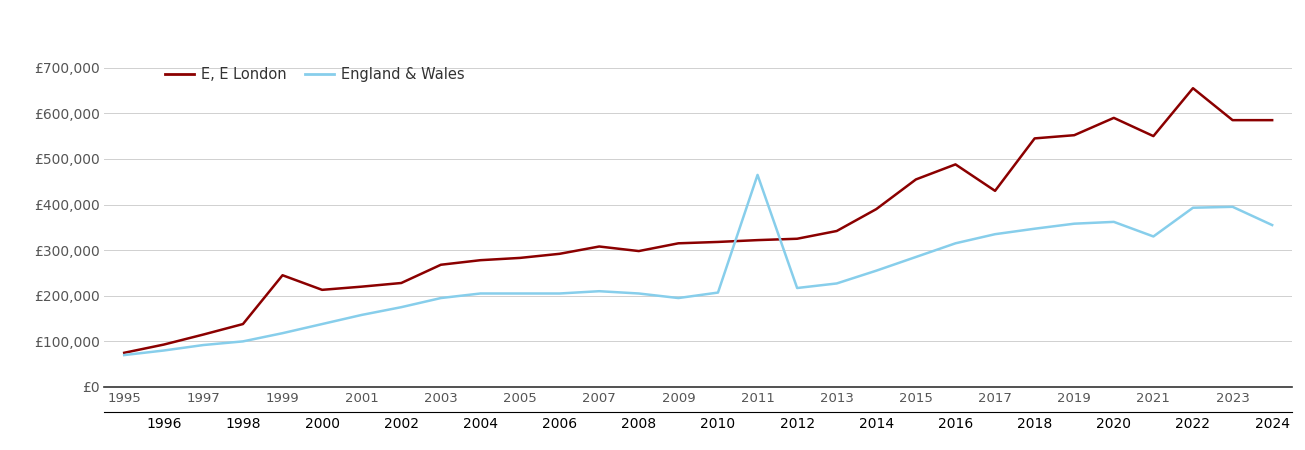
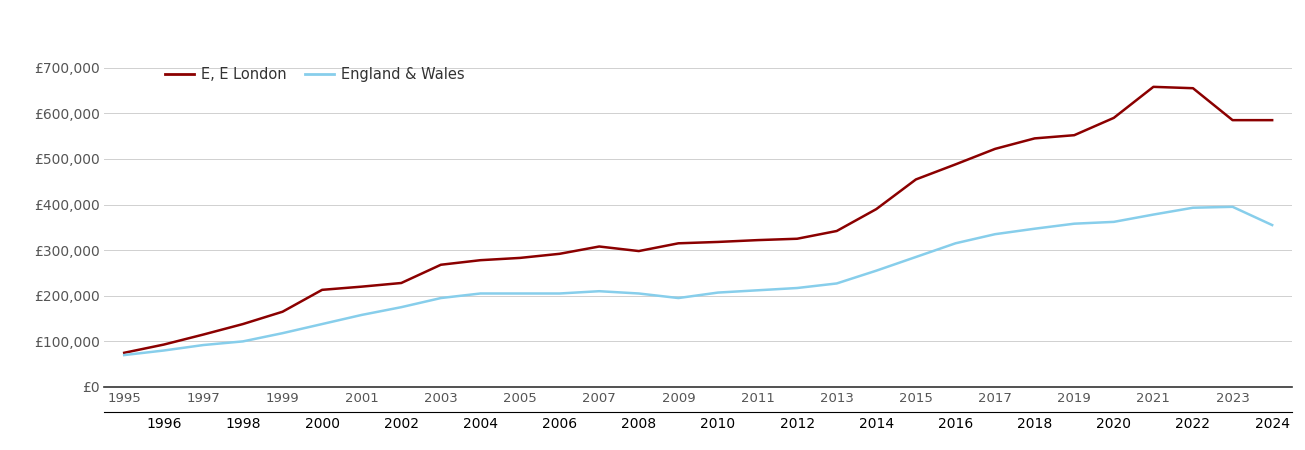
E, E London/1999: £245,000 -> £165,000
England & Wales/2011: £465,000 -> £212,000
E, E London/2017: £430,000 -> £522,000
E, E London/2021: £550,000 -> £658,000
England & Wales/2021: £330,000 -> £378,000
